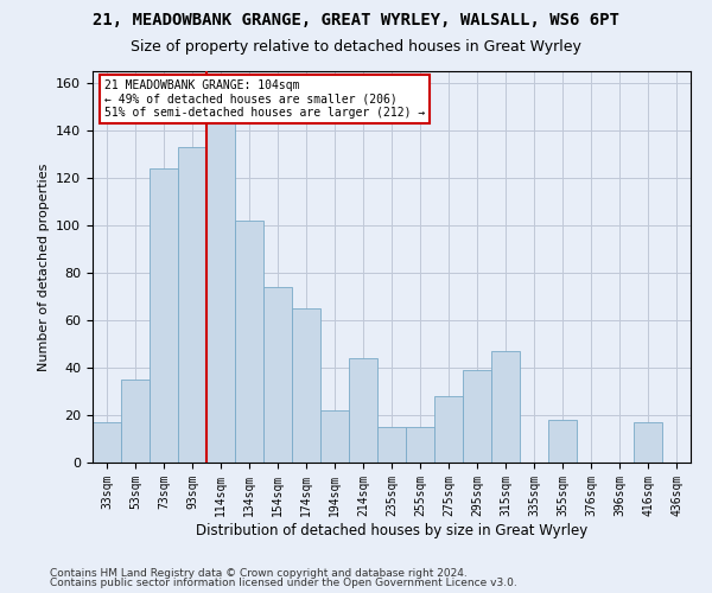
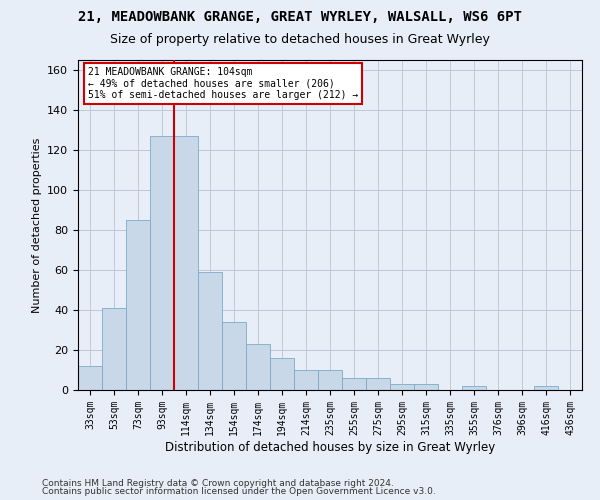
33sqm: 17 -> 12
53sqm: 35 -> 41
73sqm: 124 -> 85
93sqm: 133 -> 127
114sqm: 143 -> 127
134sqm: 102 -> 59
154sqm: 74 -> 34
174sqm: 65 -> 23
194sqm: 22 -> 16
214sqm: 44 -> 10
235sqm: 15 -> 10
255sqm: 15 -> 6
275sqm: 28 -> 6
295sqm: 39 -> 3
315sqm: 47 -> 3
355sqm: 18 -> 2
416sqm: 17 -> 2
